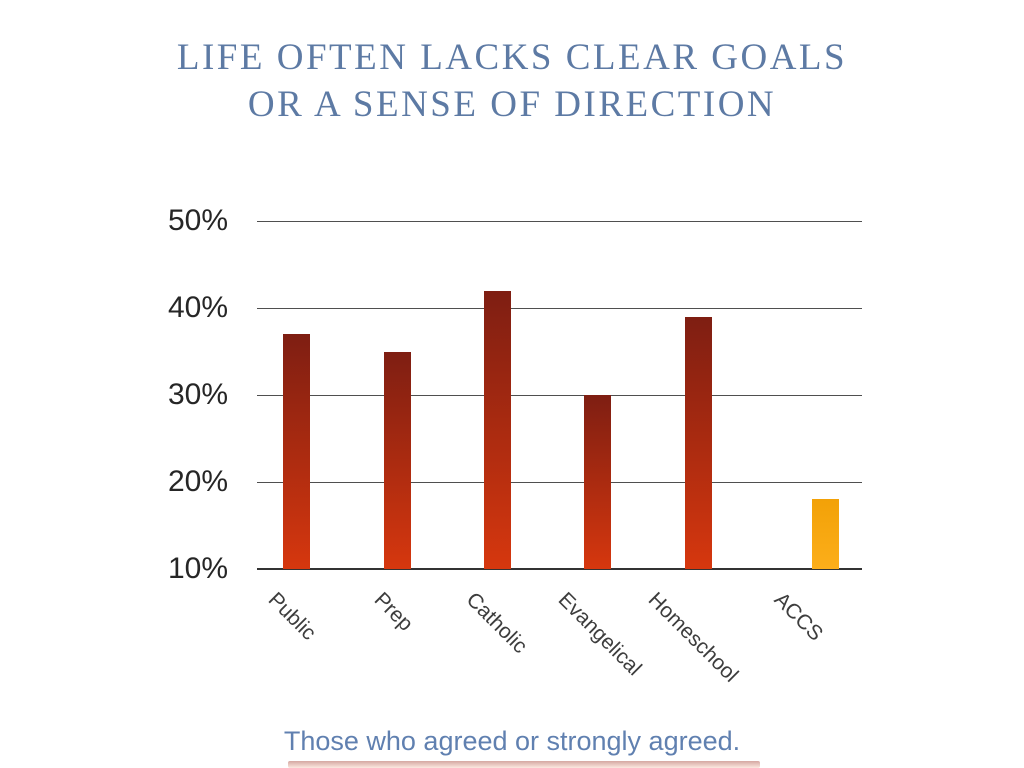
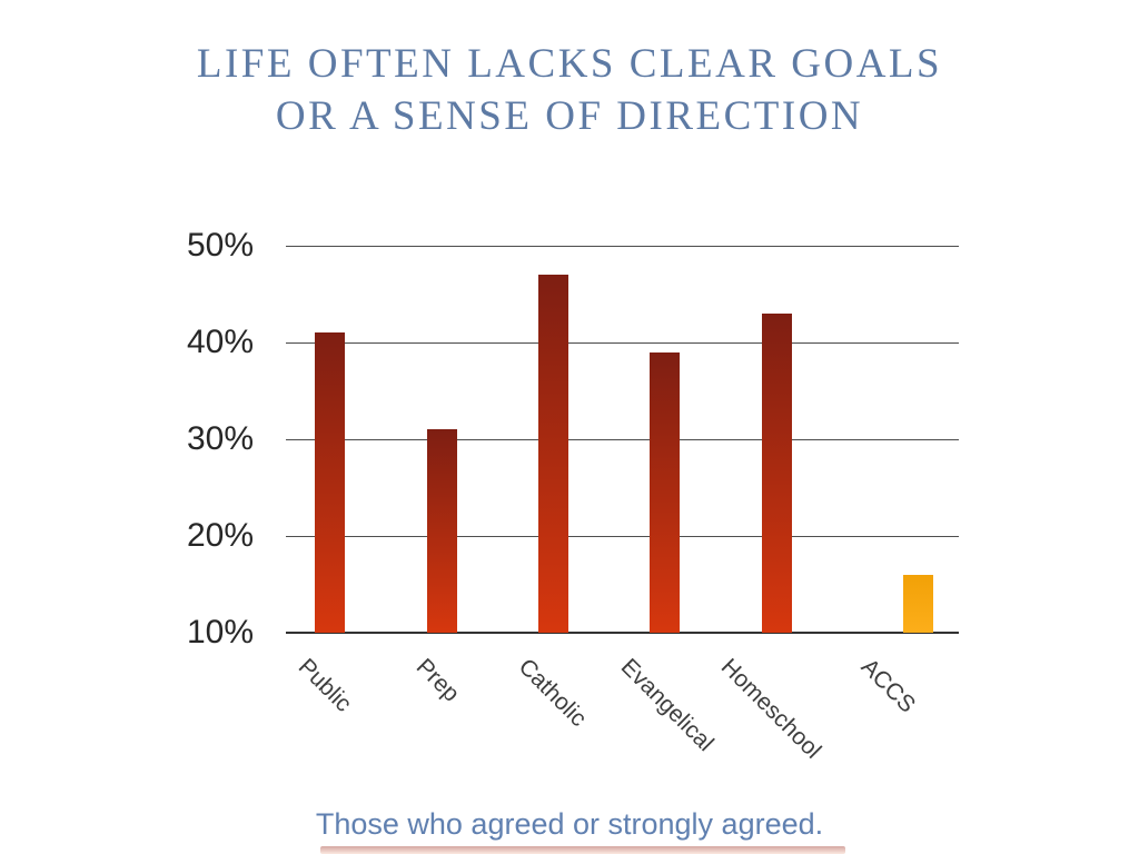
Public: 37% -> 41%
Prep: 35% -> 31%
Catholic: 42% -> 47%
Evangelical: 30% -> 39%
Homeschool: 39% -> 43%
ACCS: 18% -> 16%
